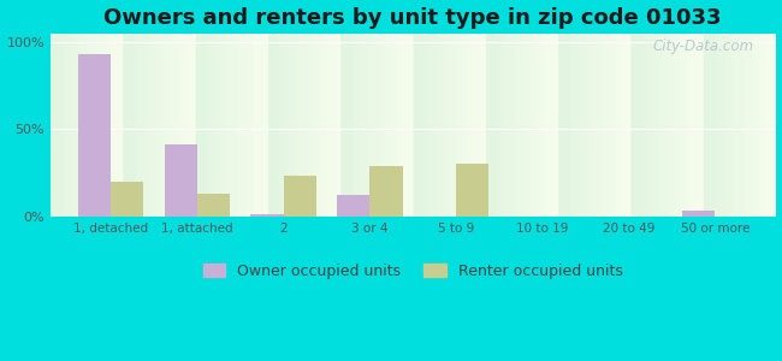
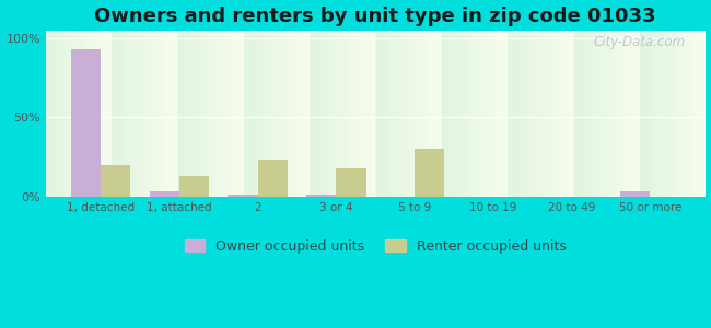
Owner occupied units/1, attached: 41% -> 3%
Owner occupied units/3 or 4: 12% -> 1%
Renter occupied units/3 or 4: 29% -> 18%
